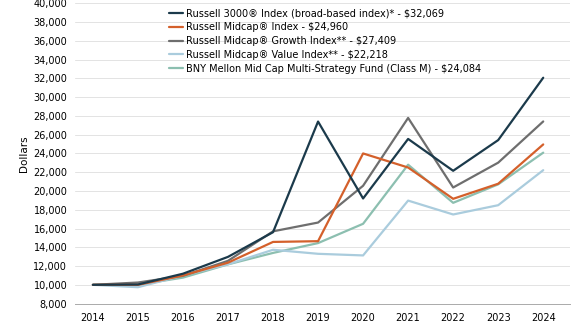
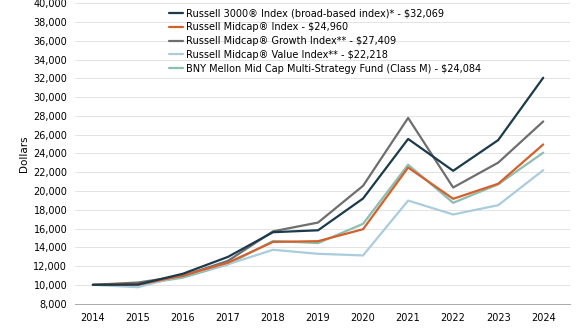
BNY Mellon Mid Cap Multi-Strategy Fund (Class M) - $24,084/2018: 13,400 -> 14,700
Russell 3000® Index (broad-based index)* - $32,069/2019: 27,400 -> 15,800
Russell Midcap® Index - $24,960/2020: 24,000 -> 15,900
